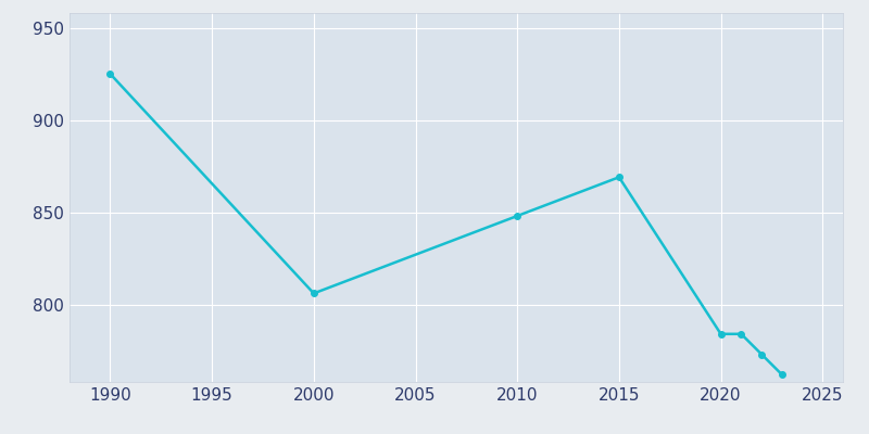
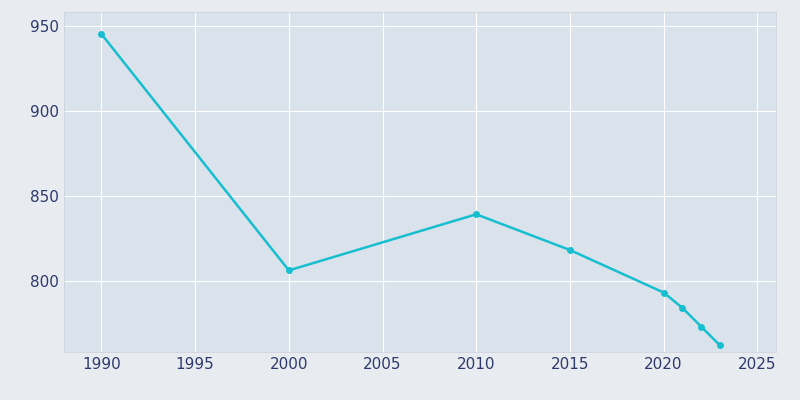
1990: 925 -> 945
2010: 848 -> 839
2015: 869 -> 818
2020: 784 -> 793
